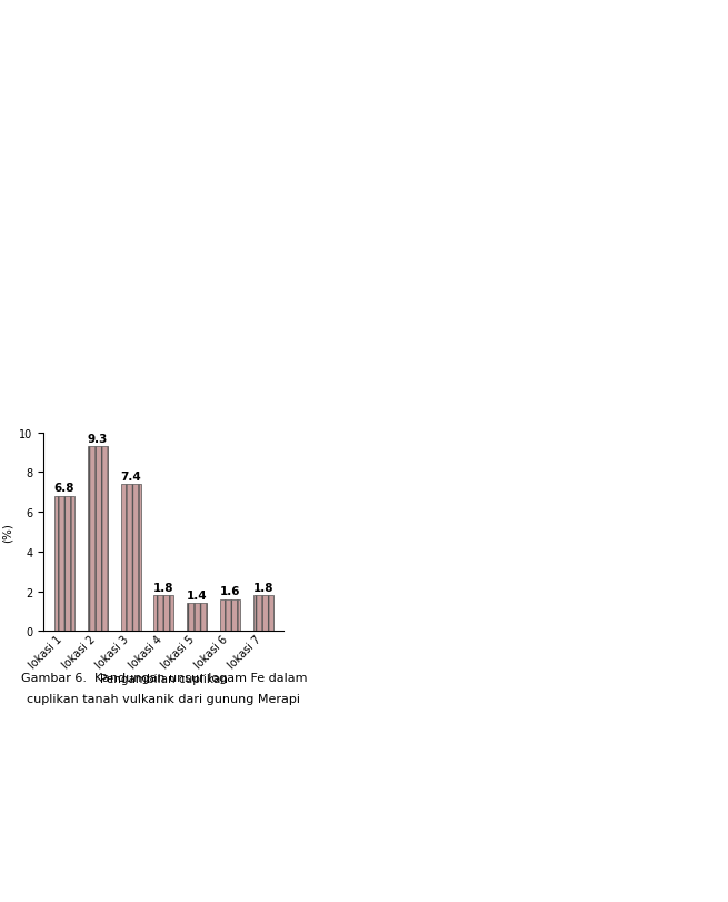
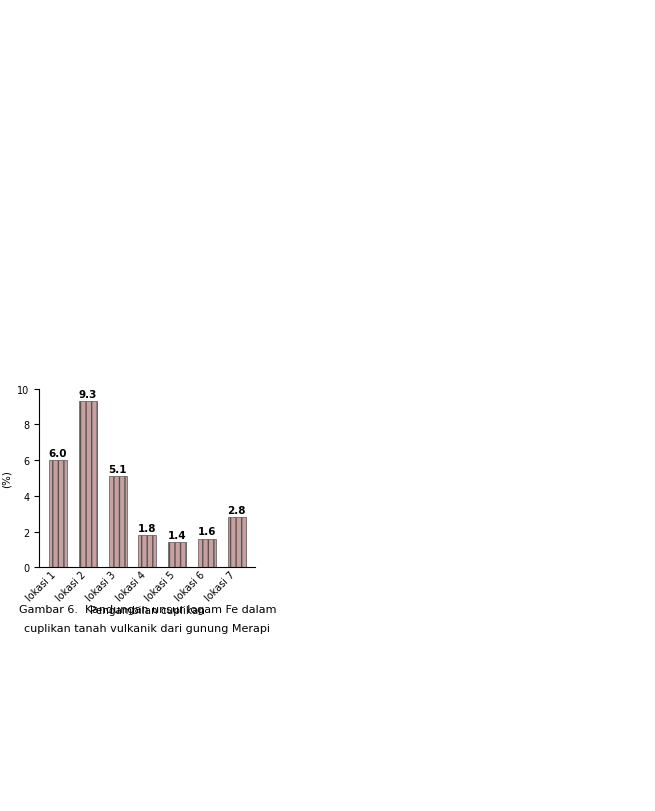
lokasi 1: 6.8 -> 6.0
lokasi 3: 7.4 -> 5.1
lokasi 7: 1.8 -> 2.8
